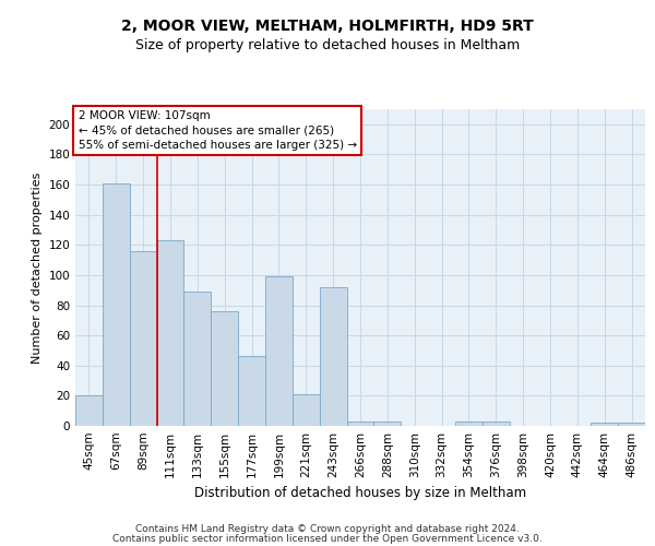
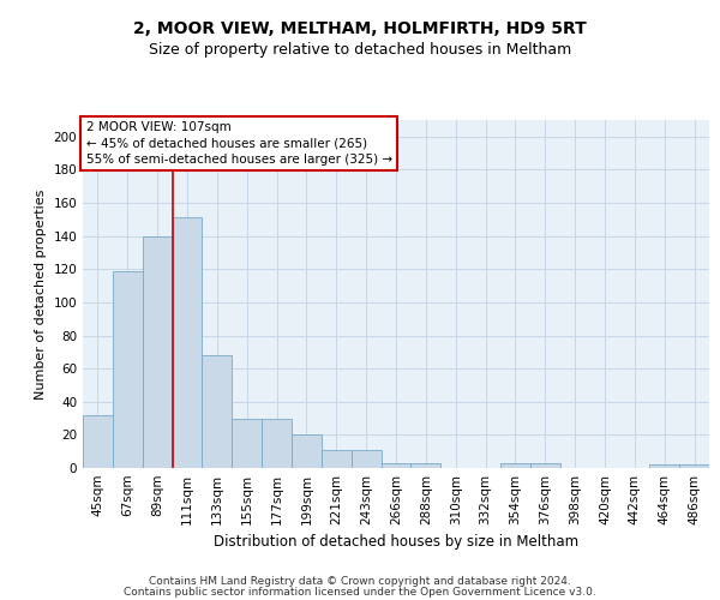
45sqm: 20 -> 32
67sqm: 161 -> 119
89sqm: 116 -> 140
111sqm: 123 -> 151
133sqm: 89 -> 68
155sqm: 76 -> 30
177sqm: 46 -> 30
199sqm: 99 -> 20
221sqm: 21 -> 11
243sqm: 92 -> 11
